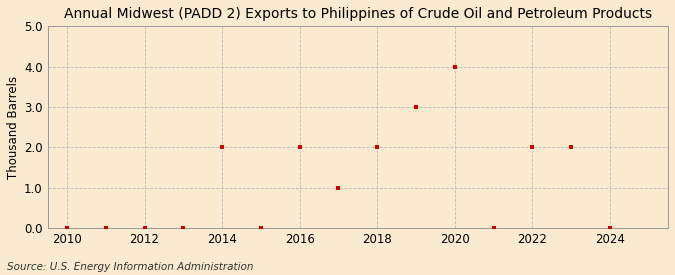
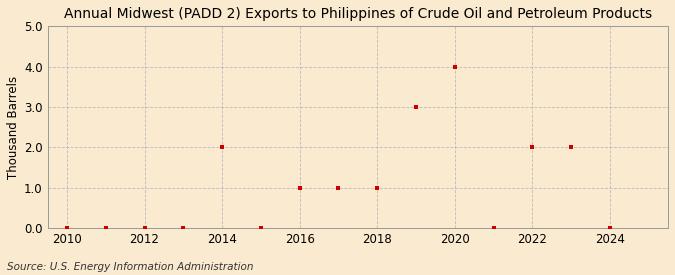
2016: 2 -> 1
2018: 2 -> 1
